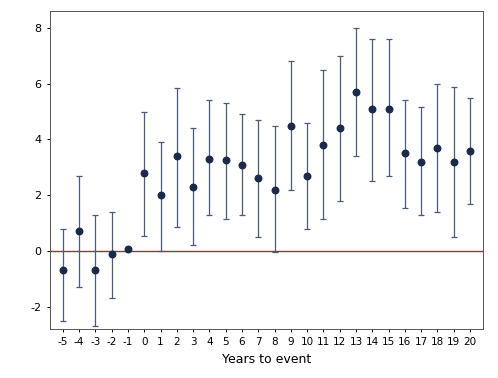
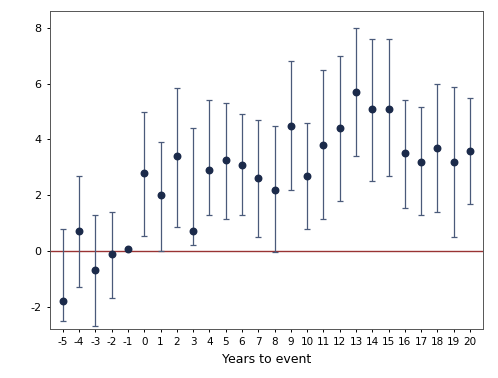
-5: -0.70 -> -1.80
3: 2.30 -> 0.70
4: 3.30 -> 2.90
